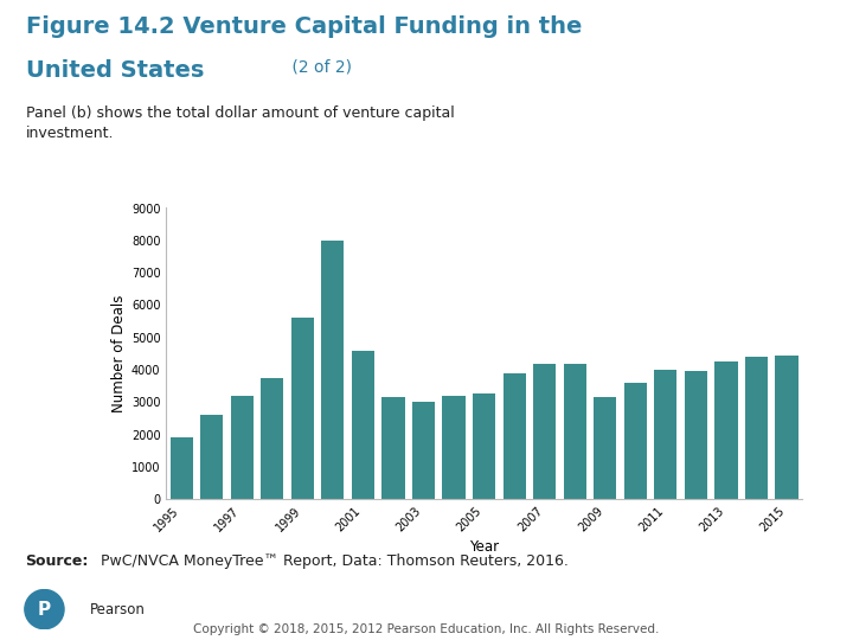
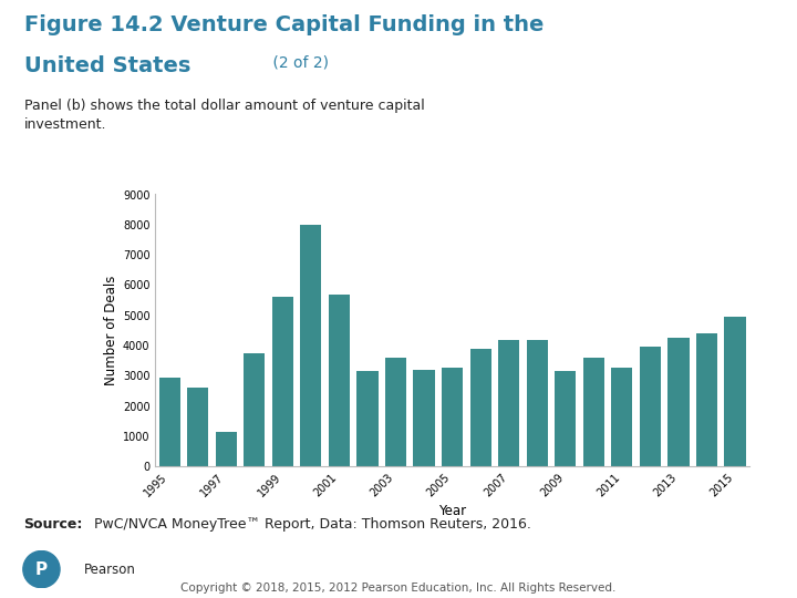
1995: 1900 -> 2950
1997: 3200 -> 1150
2001: 4600 -> 5700
2003: 3000 -> 3600
2011: 4000 -> 3250
2015: 4450 -> 4950
